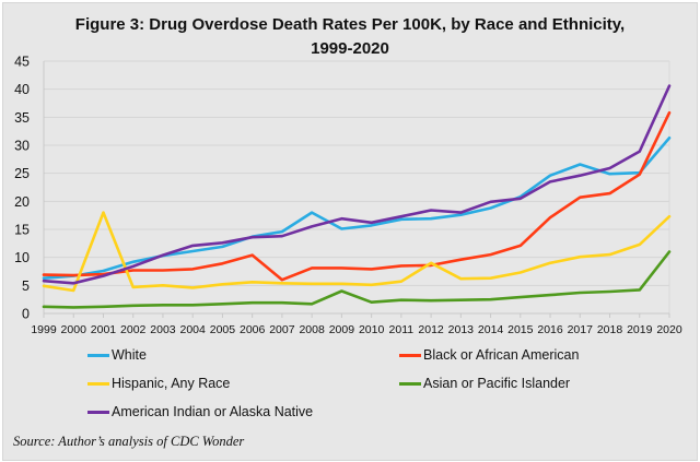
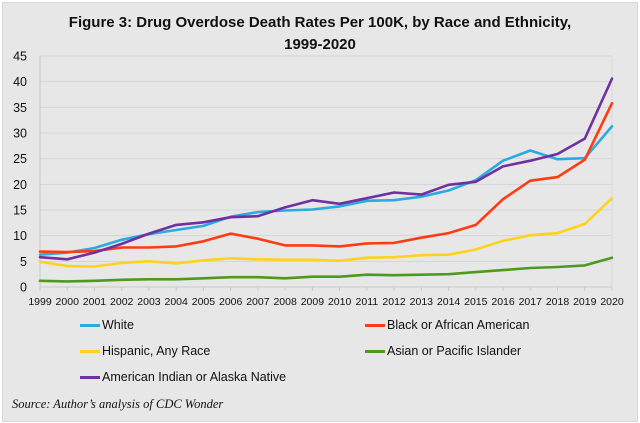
Hispanic, Any Race/2001: 18 -> 4
Black or African American/2007: 6 -> 9
White/2008: 18 -> 15
Asian or Pacific Islander/2009: 4 -> 2
Hispanic, Any Race/2012: 9 -> 6
Asian or Pacific Islander/2020: 11 -> 6
